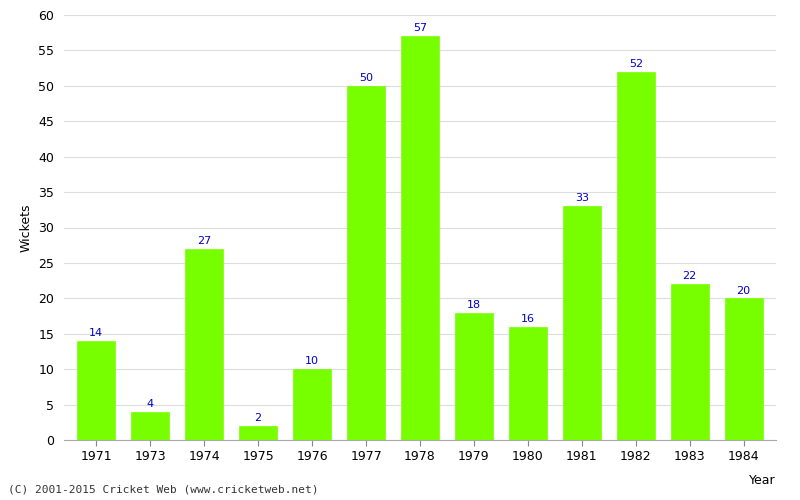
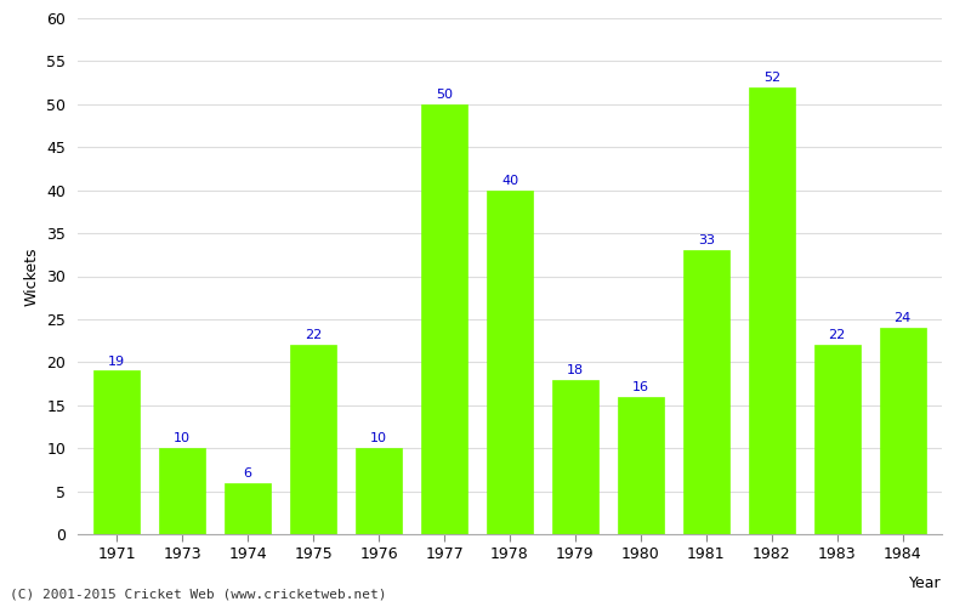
1971: 14 -> 19
1973: 4 -> 10
1974: 27 -> 6
1975: 2 -> 22
1978: 57 -> 40
1984: 20 -> 24
